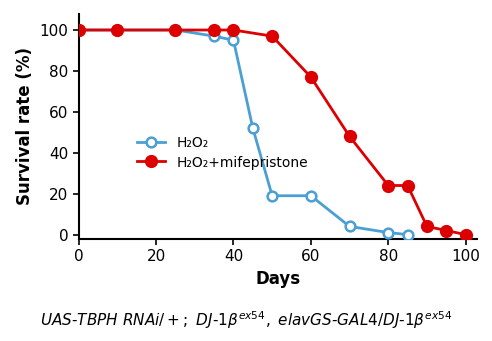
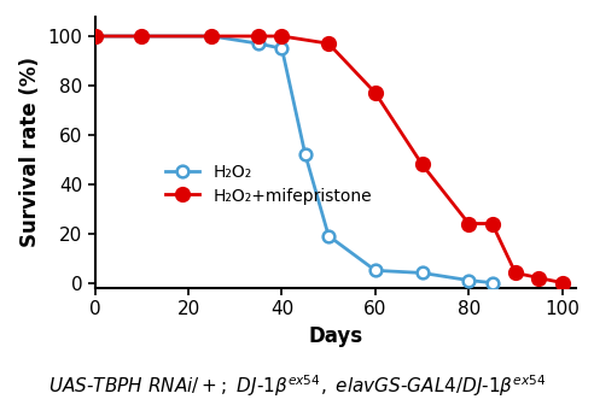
H₂O₂/60: 19 -> 5
